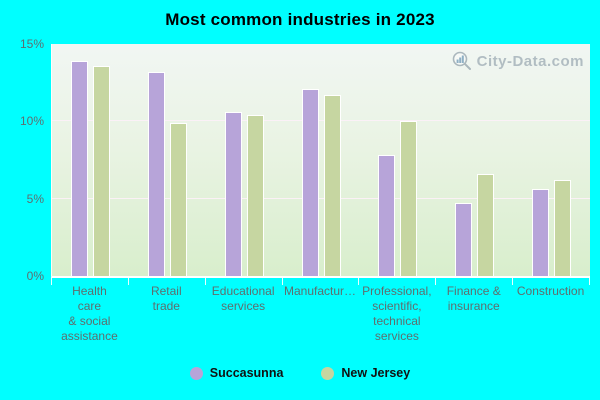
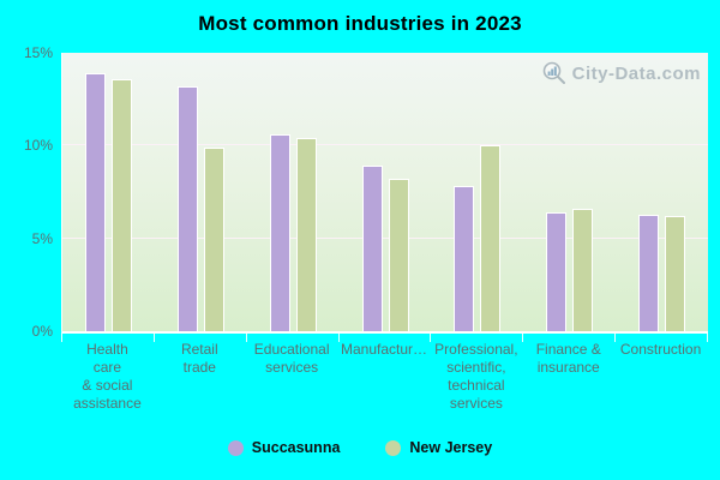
Succasunna/Manufactur…: 12.1% -> 8.9%
New Jersey/Manufactur…: 11.7% -> 8.2%
Succasunna/Finance & insurance: 4.7% -> 6.4%
Succasunna/Construction: 5.6% -> 6.3%
